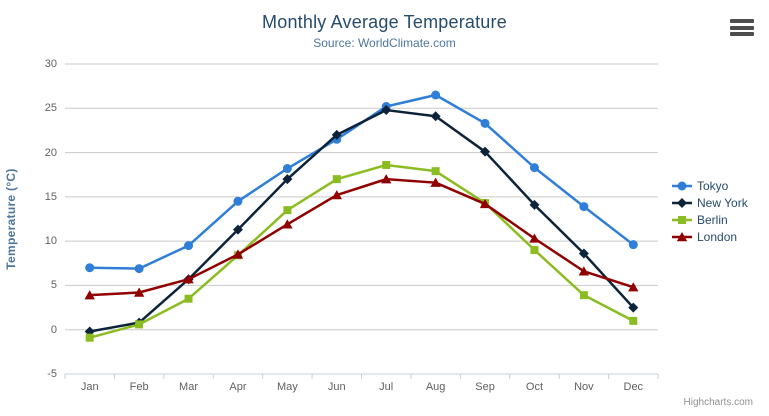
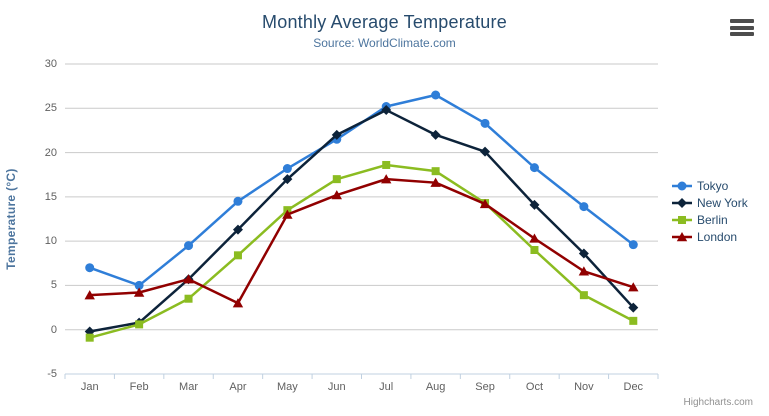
Tokyo/Feb: 7 -> 5
London/Apr: 8 -> 3
London/May: 12 -> 13
New York/Aug: 24 -> 22
